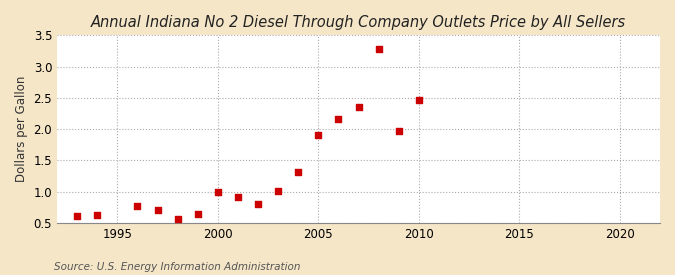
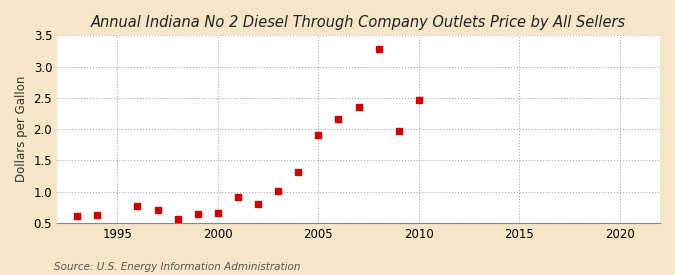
2000: 1.00 -> 0.66
